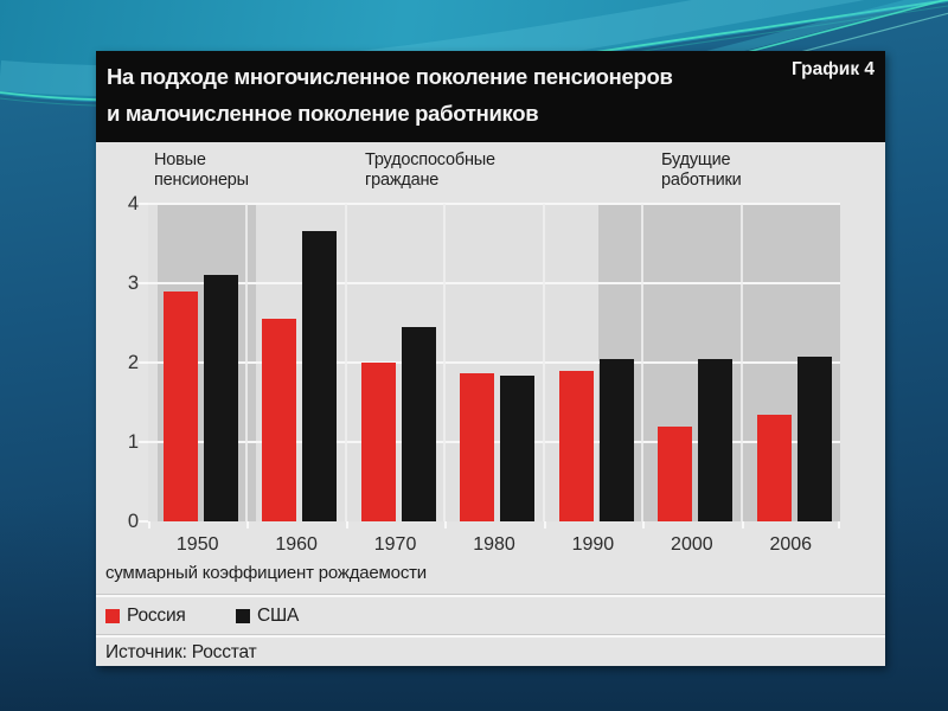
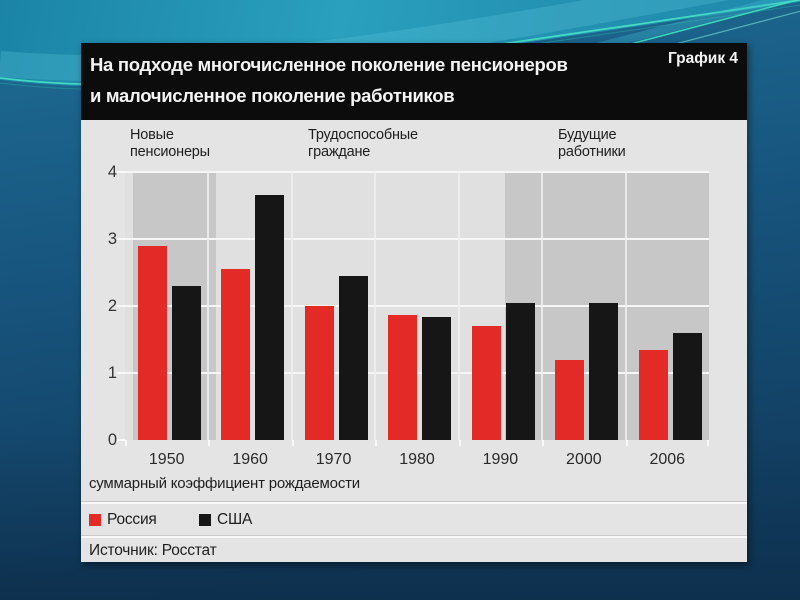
США/1950: 3.1 -> 2.3
Россия/1990: 1.9 -> 1.7
США/2006: 2.1 -> 1.6
